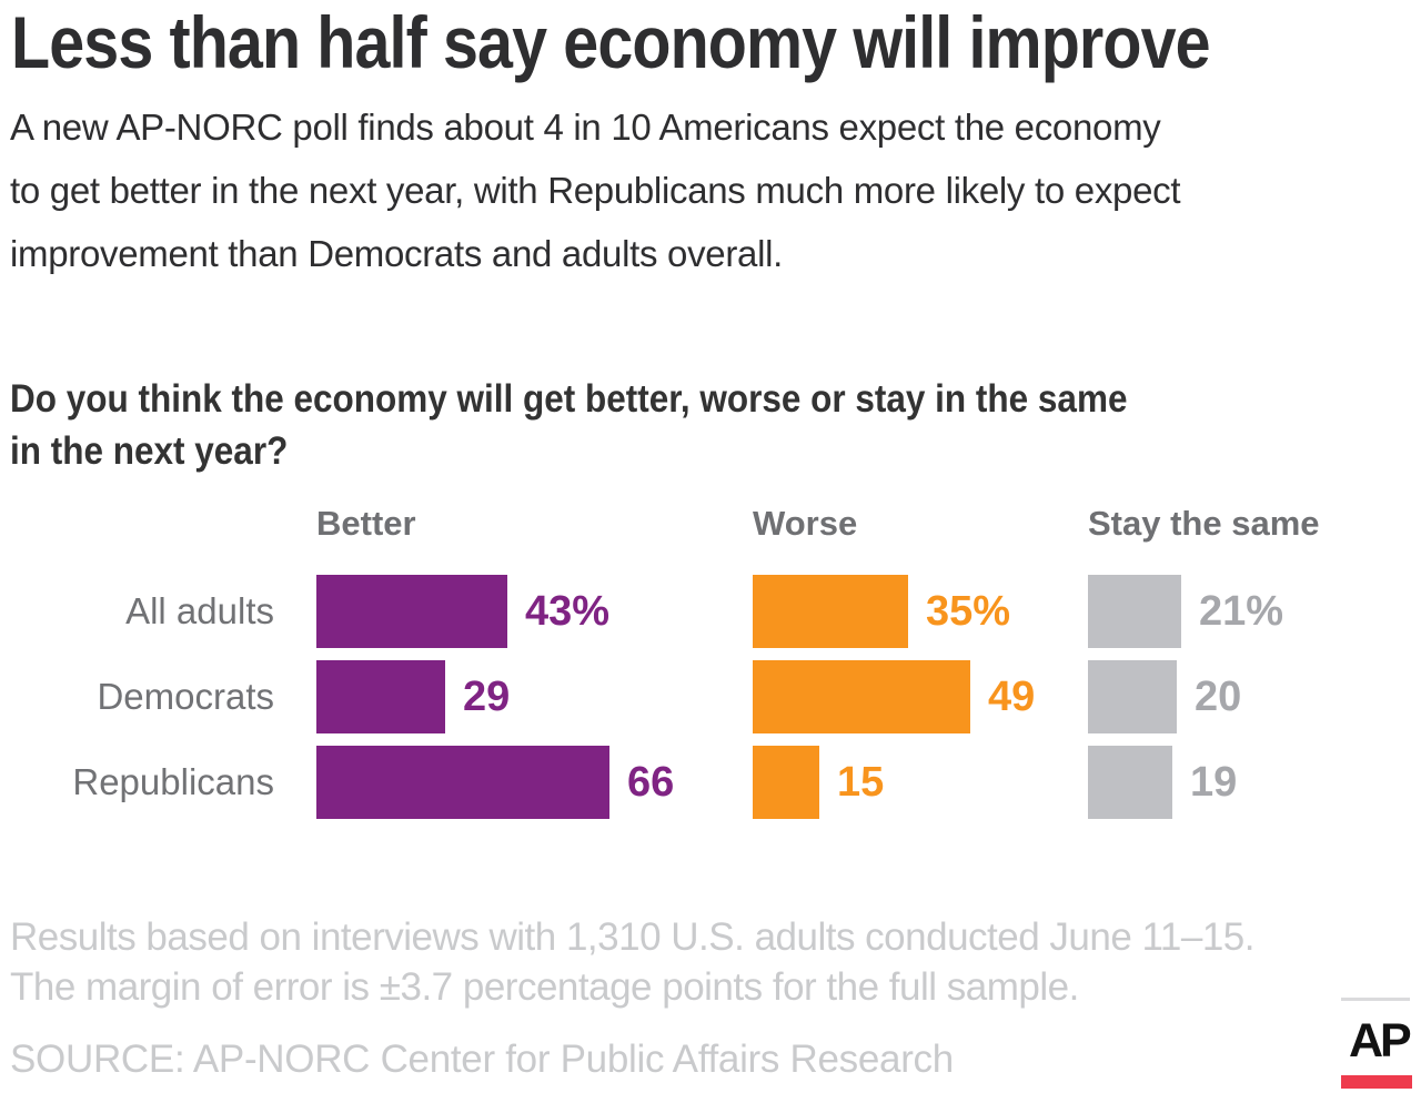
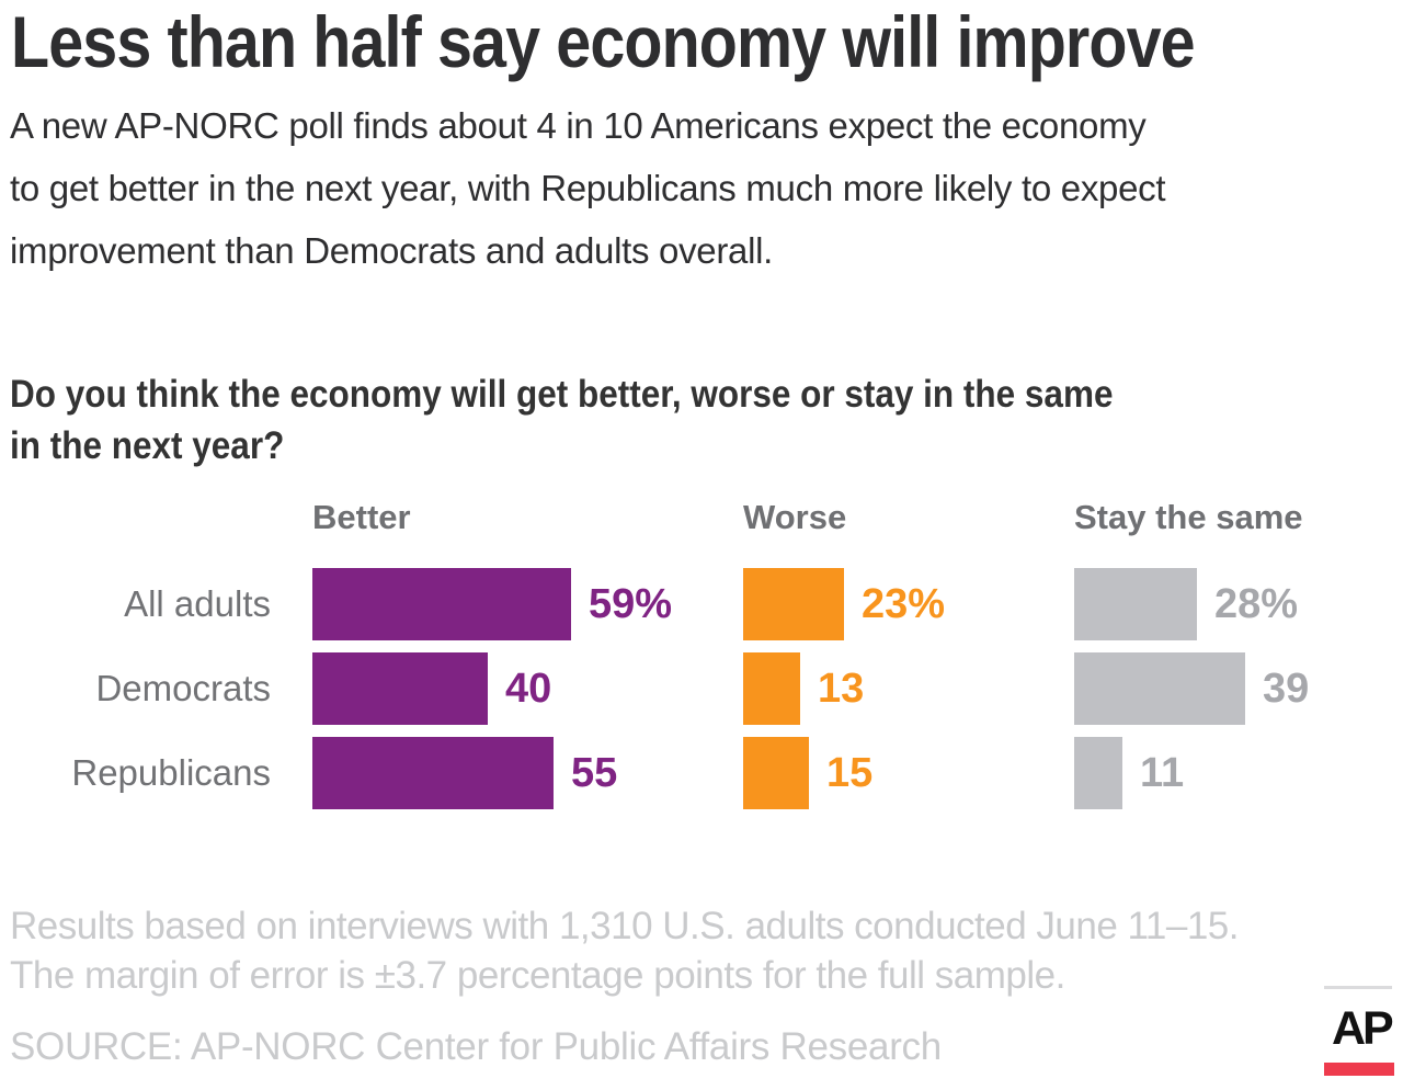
Better/All adults: 43% -> 59%
Worse/All adults: 35% -> 23%
Stay the same/All adults: 21% -> 28%
Better/Democrats: 29 -> 40
Worse/Democrats: 49 -> 13
Stay the same/Democrats: 20 -> 39
Better/Republicans: 66 -> 55
Stay the same/Republicans: 19 -> 11
